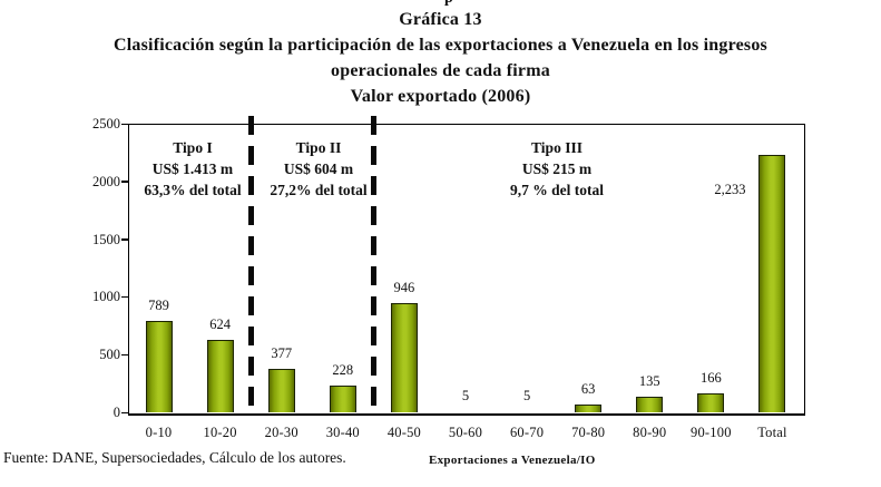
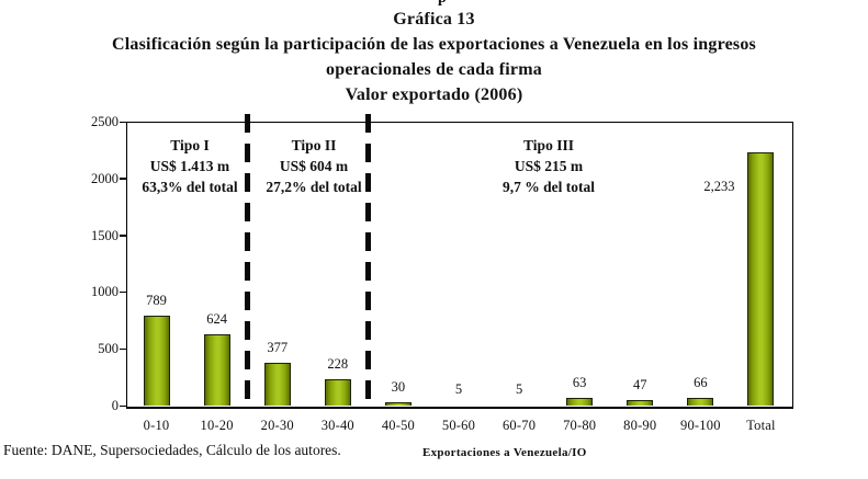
40-50: 946 -> 30
80-90: 135 -> 47
90-100: 166 -> 66
